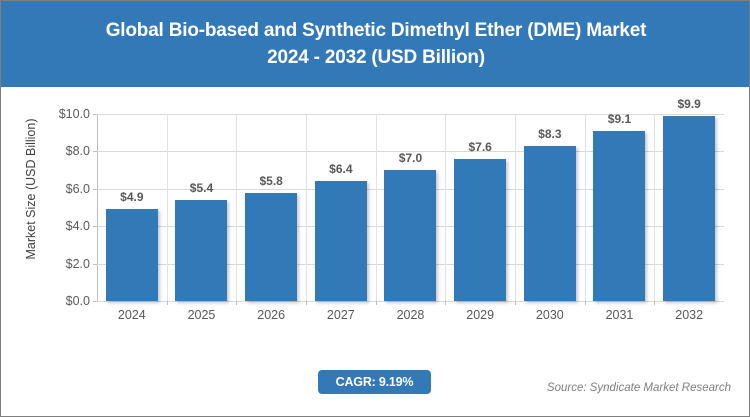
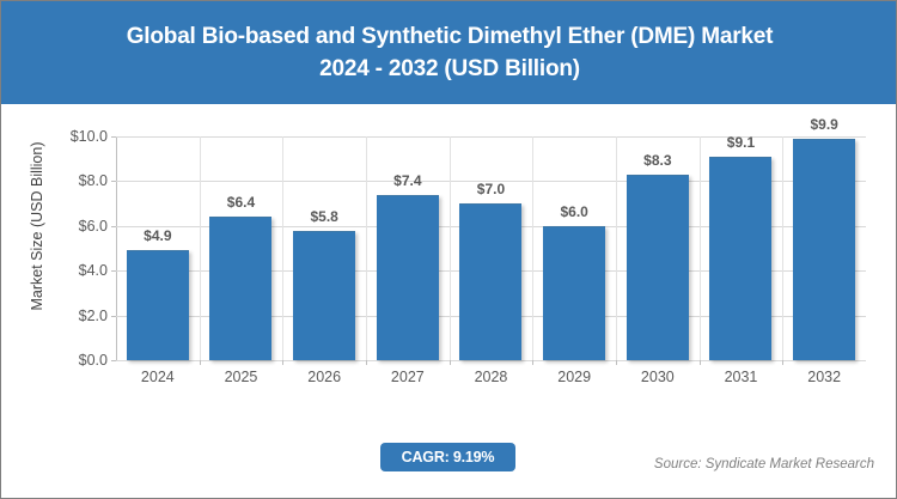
2025: $5.4 -> $6.4
2027: $6.4 -> $7.4
2029: $7.6 -> $6.0
